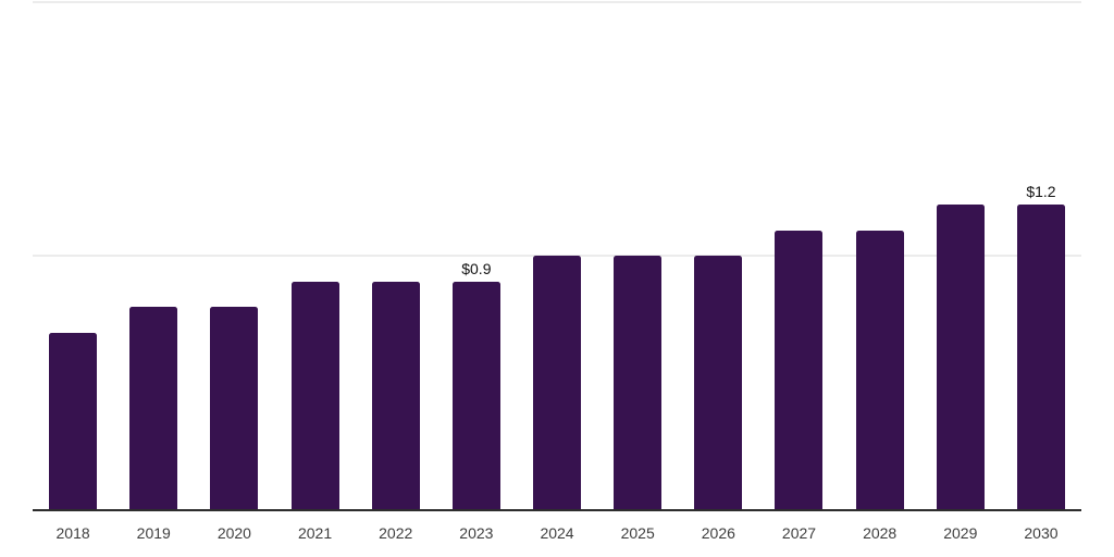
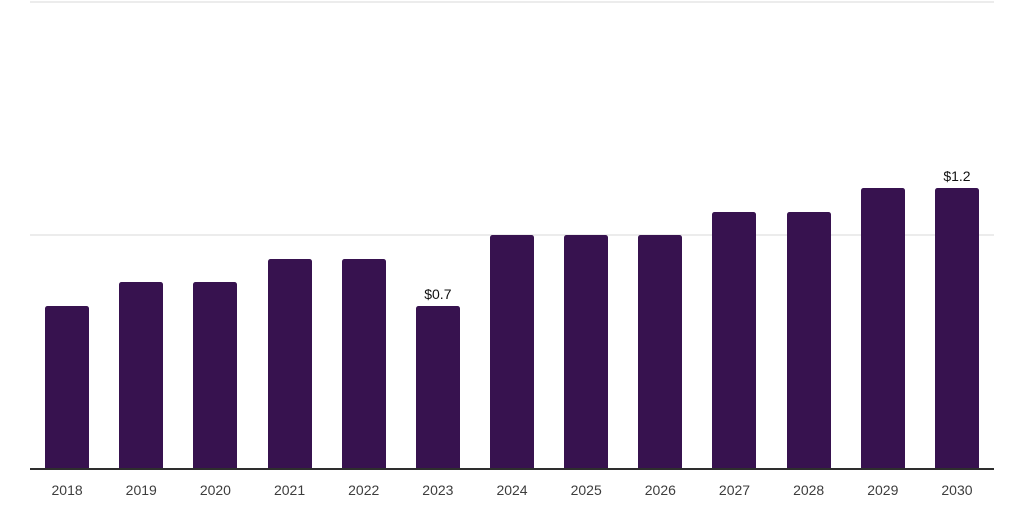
2023: $0.9 -> $0.7
